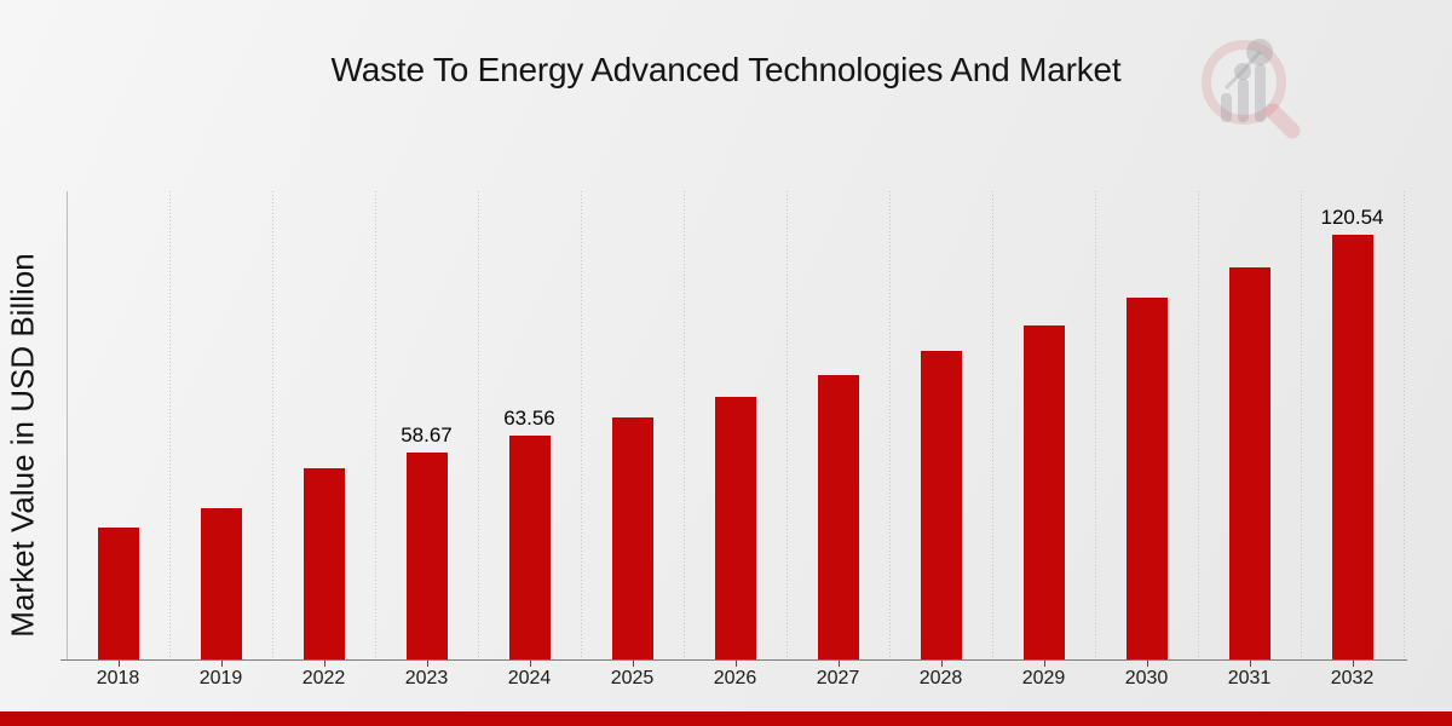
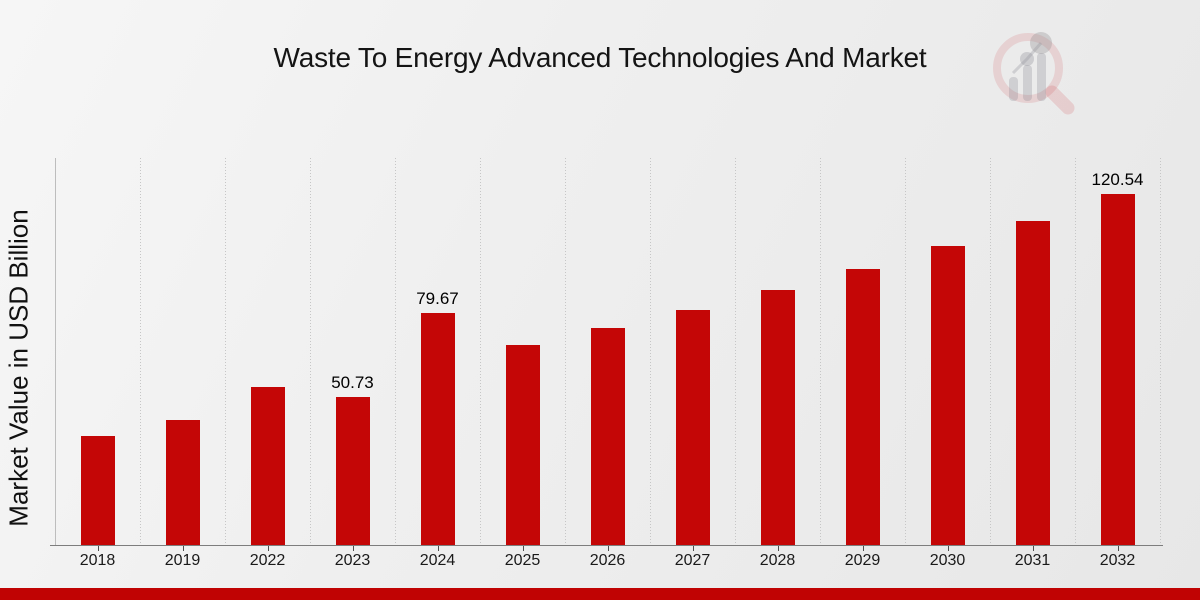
2023: 58.67 -> 50.73
2024: 63.56 -> 79.67
